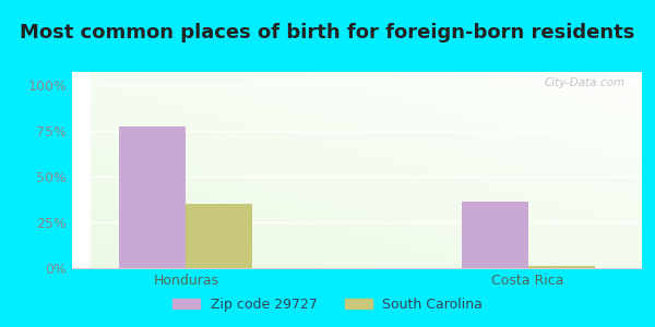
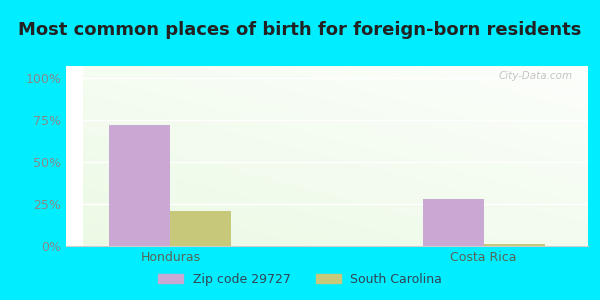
Zip code 29727/Honduras: 77% -> 72%
South Carolina/Honduras: 35% -> 21%
Zip code 29727/Costa Rica: 36% -> 28%
